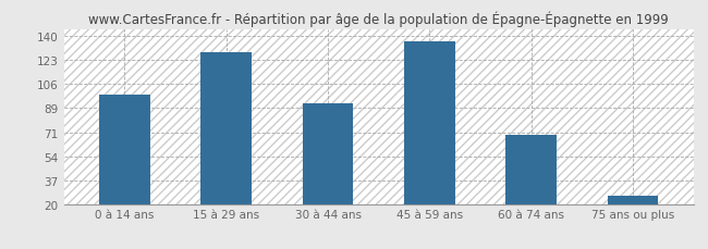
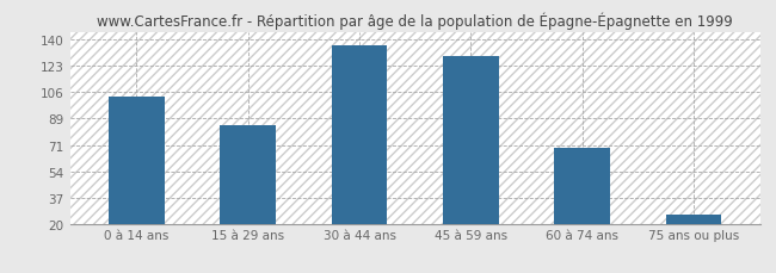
0 à 14 ans: 98 -> 103
15 à 29 ans: 128 -> 84
30 à 44 ans: 92 -> 136
45 à 59 ans: 136 -> 129
